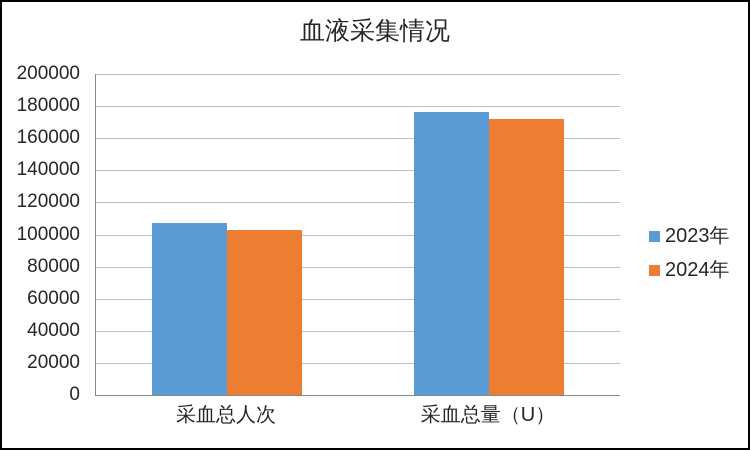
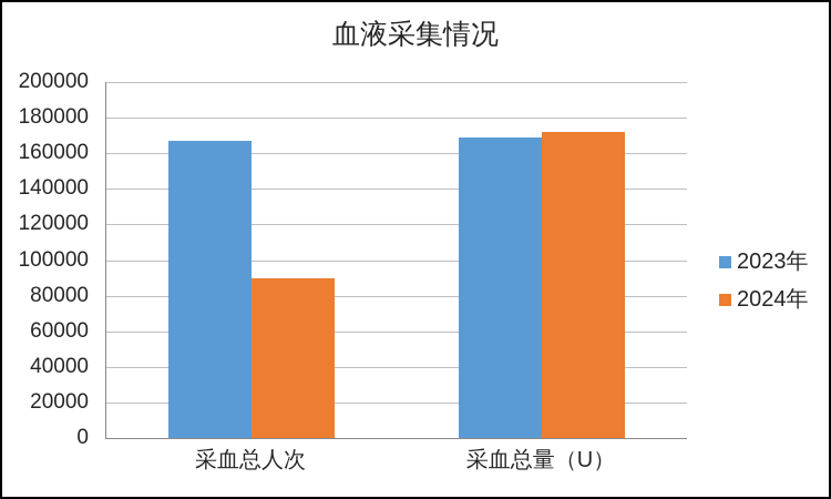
2023年/采血总人次: 107000 -> 167000
2024年/采血总人次: 103000 -> 90000
2023年/采血总量（U）: 176000 -> 169000
